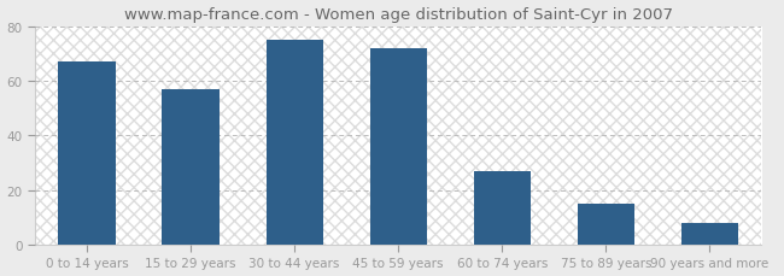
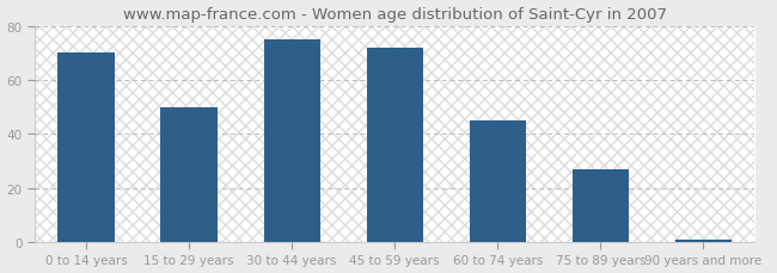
0 to 14 years: 67 -> 70
15 to 29 years: 57 -> 50
60 to 74 years: 27 -> 45
75 to 89 years: 15 -> 27
90 years and more: 8 -> 1
